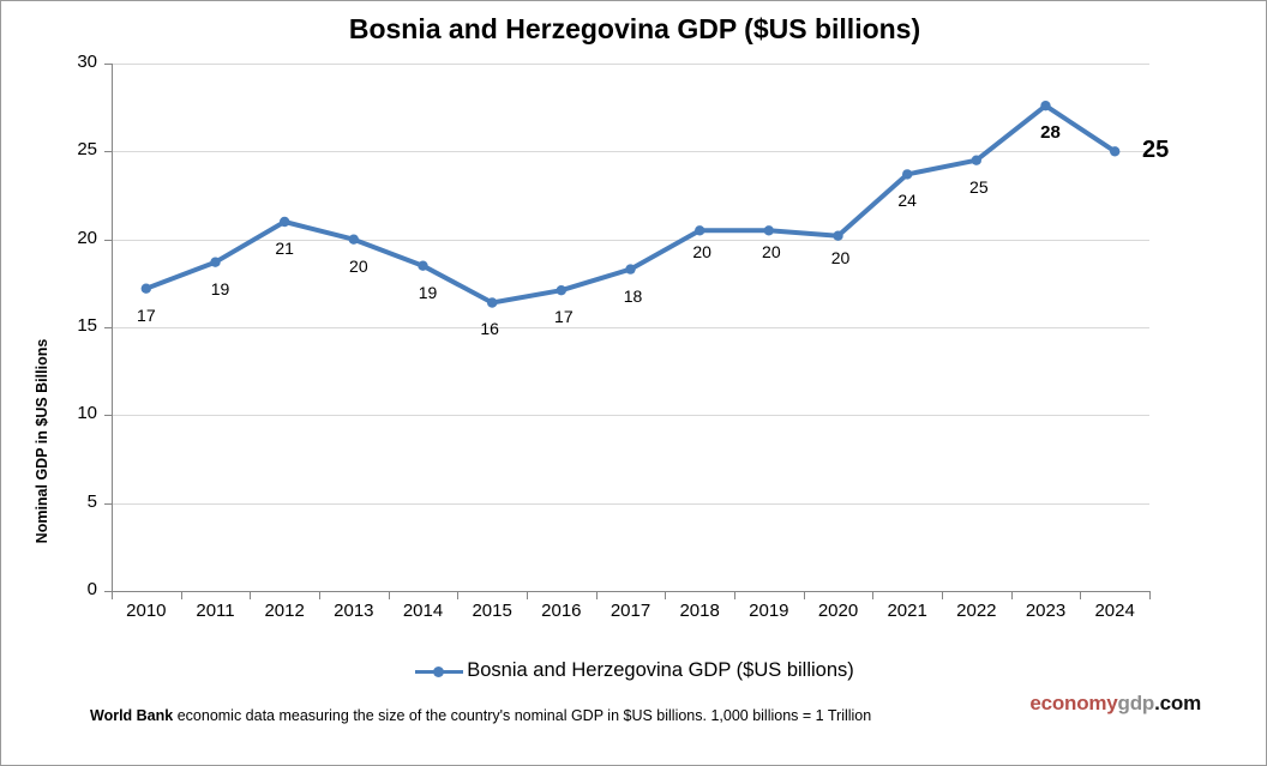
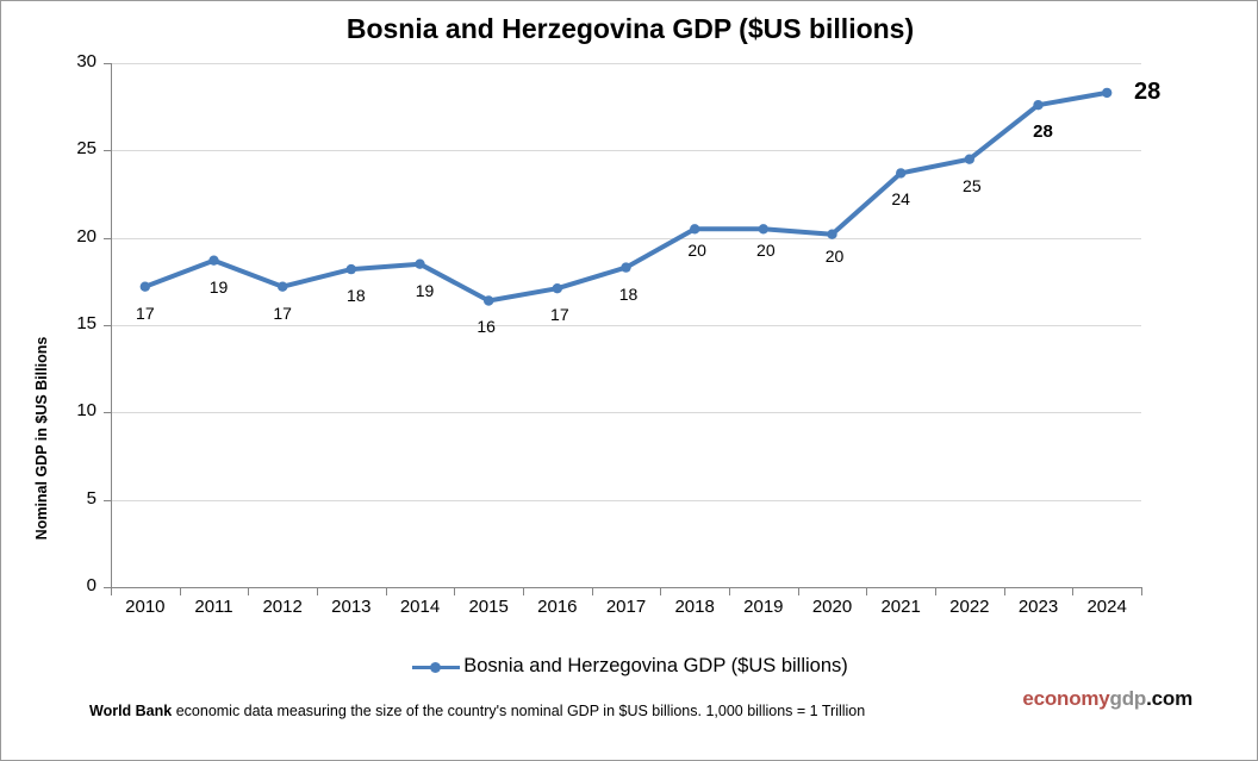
2012: 21 -> 17
2013: 20 -> 18
2024: 25 -> 28
